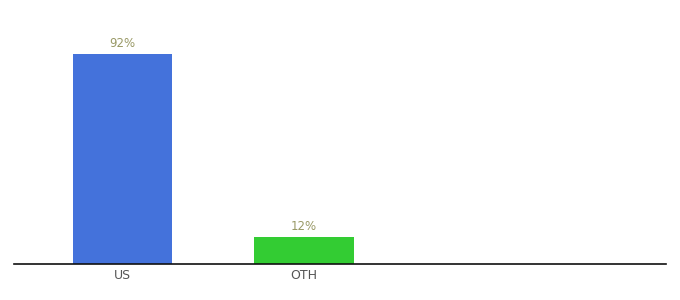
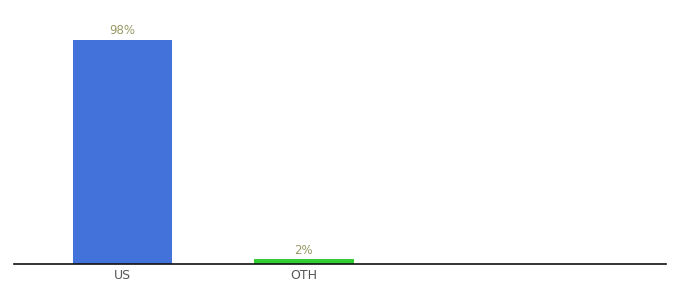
US: 92% -> 98%
OTH: 12% -> 2%
